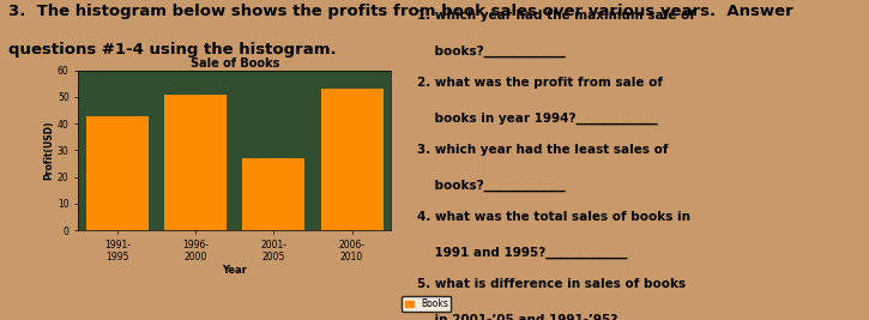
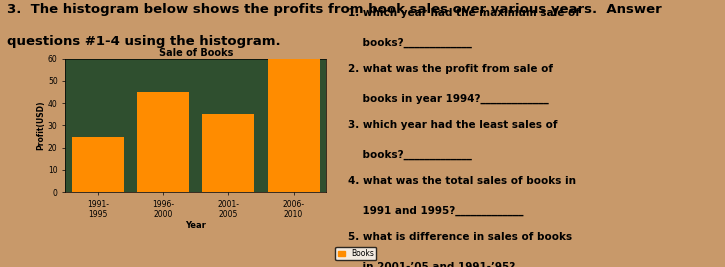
1991- 1995: 43 -> 25
1996- 2000: 51 -> 45
2001- 2005: 27 -> 35
2006- 2010: 53 -> 60
